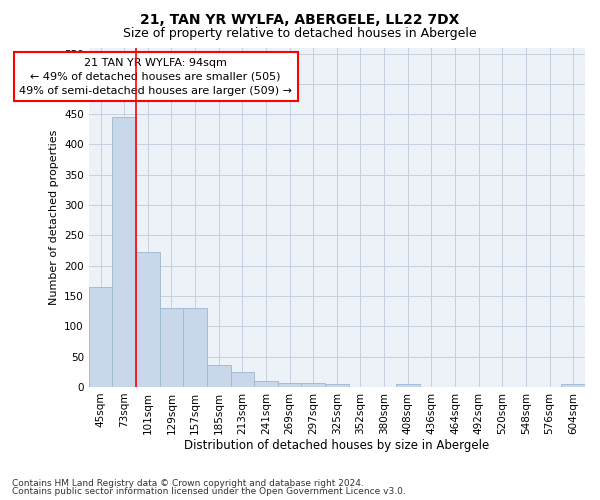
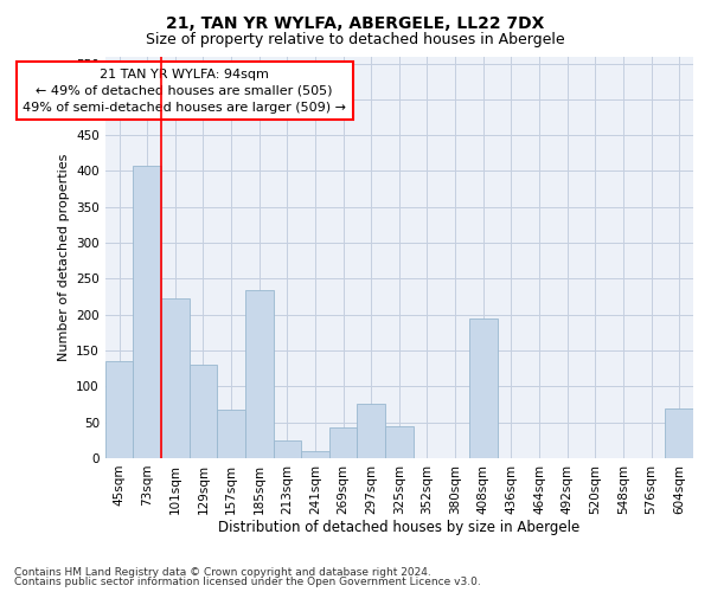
45sqm: 165 -> 136
73sqm: 445 -> 408
157sqm: 130 -> 68
185sqm: 37 -> 234
269sqm: 6 -> 42
297sqm: 6 -> 76
325sqm: 5 -> 44
408sqm: 5 -> 194
604sqm: 5 -> 70
